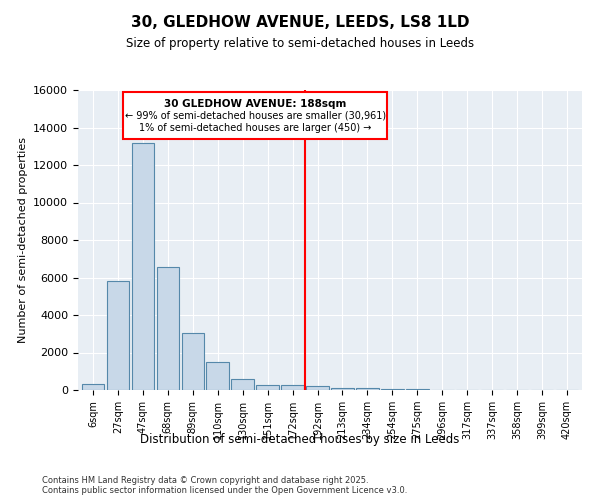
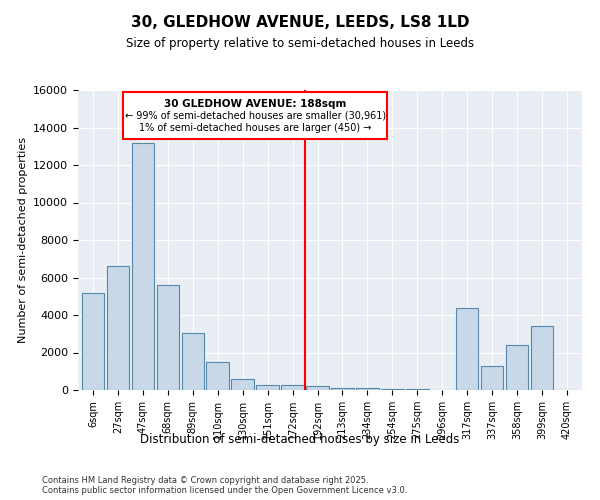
6sqm: 300 -> 5200
27sqm: 5800 -> 6600
68sqm: 6600 -> 5600
317sqm: 0 -> 4400
337sqm: 0 -> 1300
358sqm: 0 -> 2400
399sqm: 0 -> 3400
